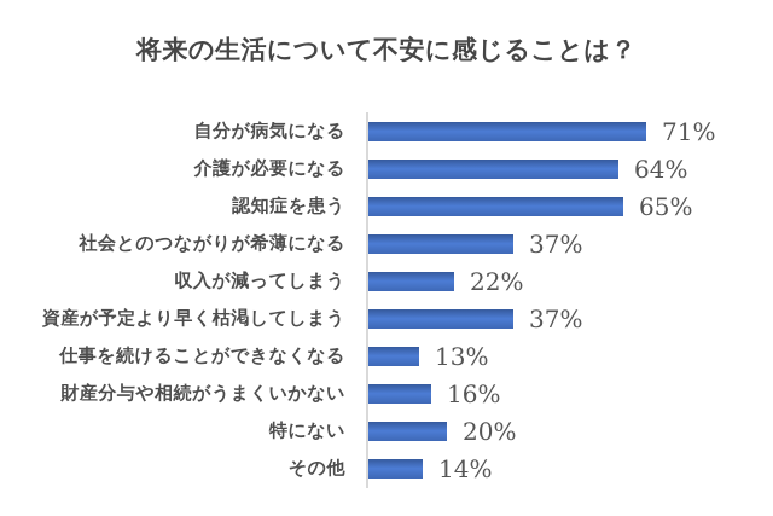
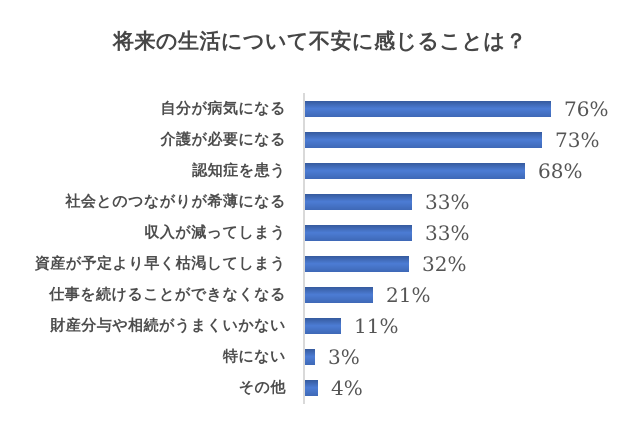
自分が病気になる: 71% -> 76%
介護が必要になる: 64% -> 73%
認知症を患う: 65% -> 68%
社会とのつながりが希薄になる: 37% -> 33%
収入が減ってしまう: 22% -> 33%
資産が予定より早く枯渇してしまう: 37% -> 32%
仕事を続けることができなくなる: 13% -> 21%
財産分与や相続がうまくいかない: 16% -> 11%
特にない: 20% -> 3%
その他: 14% -> 4%
